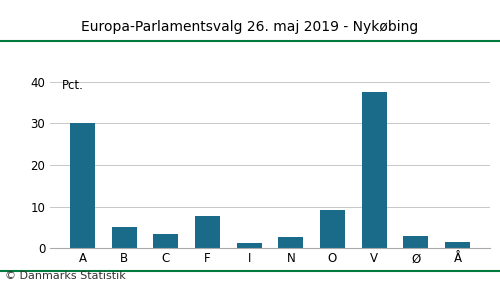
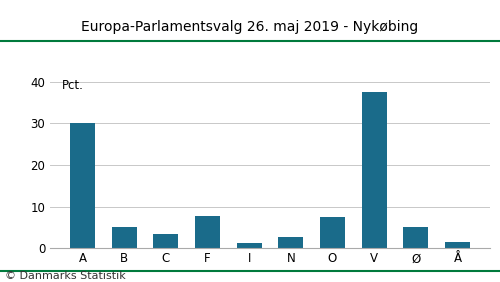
O: 9.2 -> 7.5
Ø: 3.0 -> 5.0
